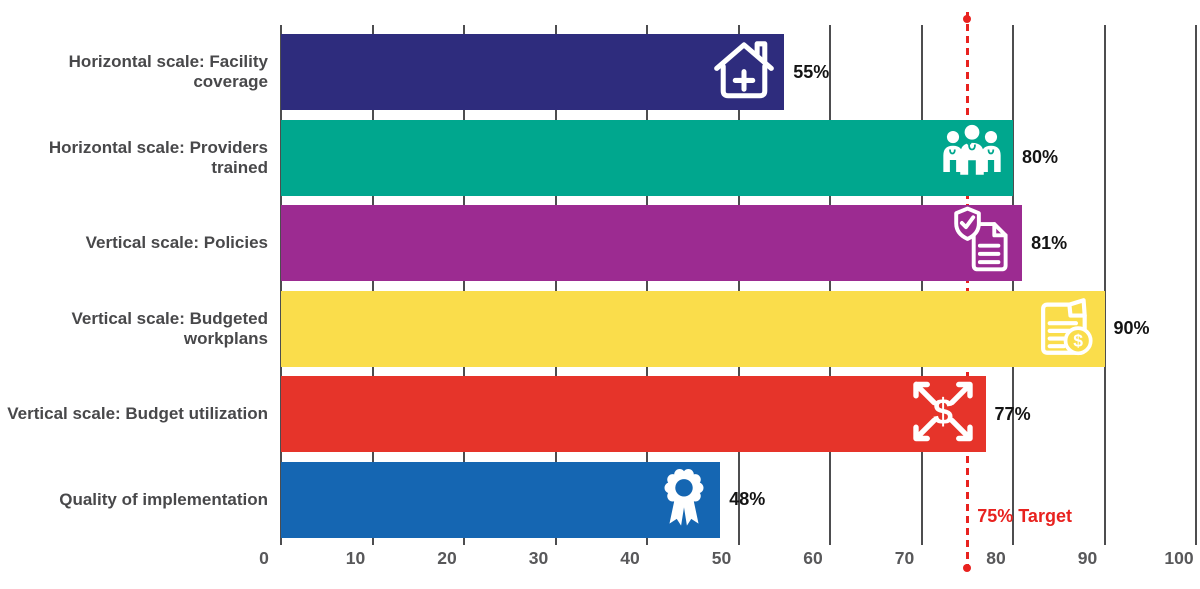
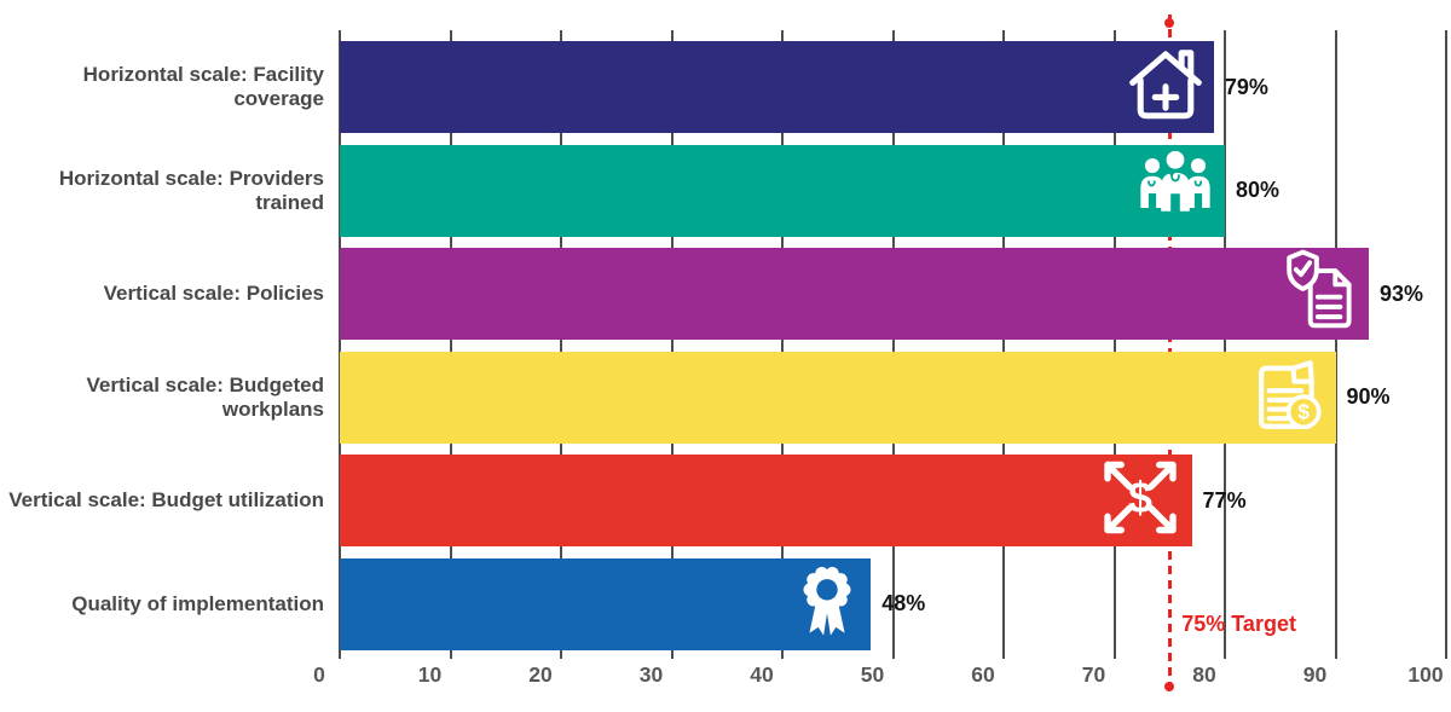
Horizontal scale: Facility coverage: 55% -> 79%
Vertical scale: Policies: 81% -> 93%
